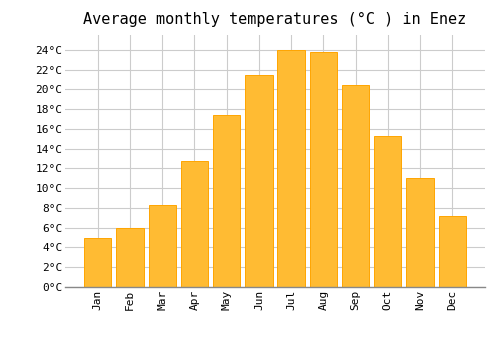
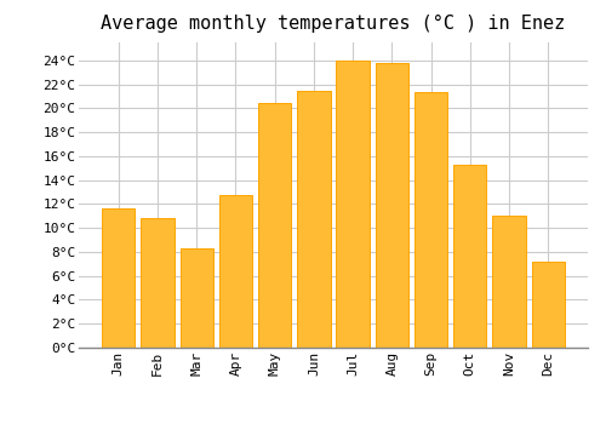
Jan: 5.0°C -> 11.6°C
Feb: 6.0°C -> 10.8°C
May: 17.4°C -> 20.4°C
Sep: 20.4°C -> 21.4°C
